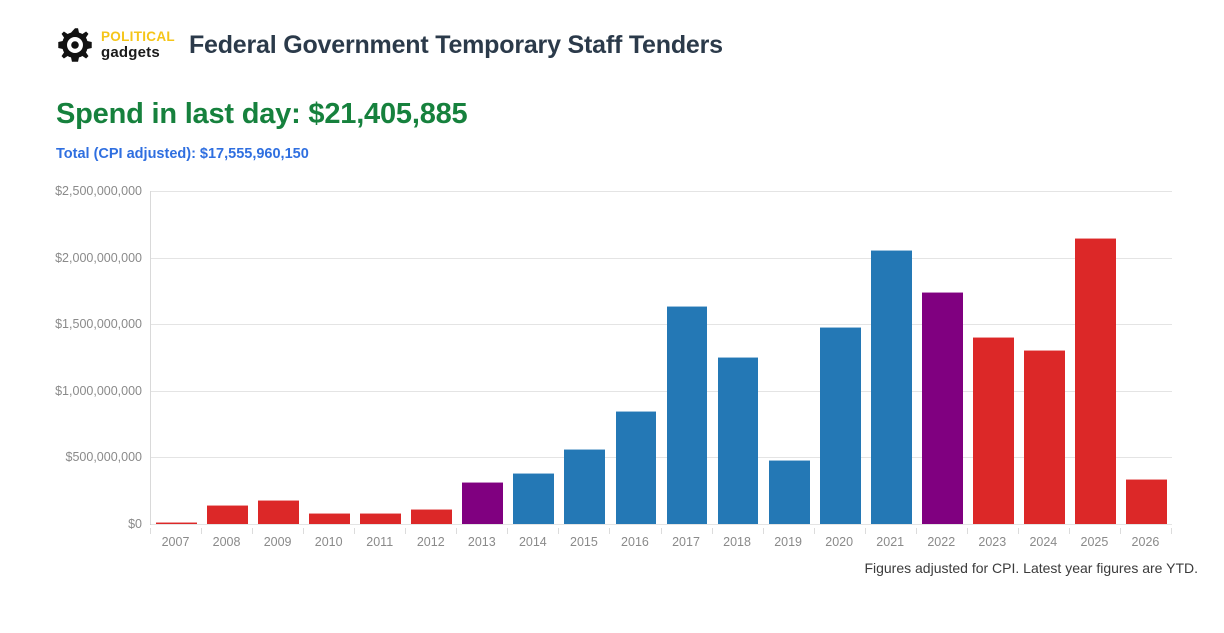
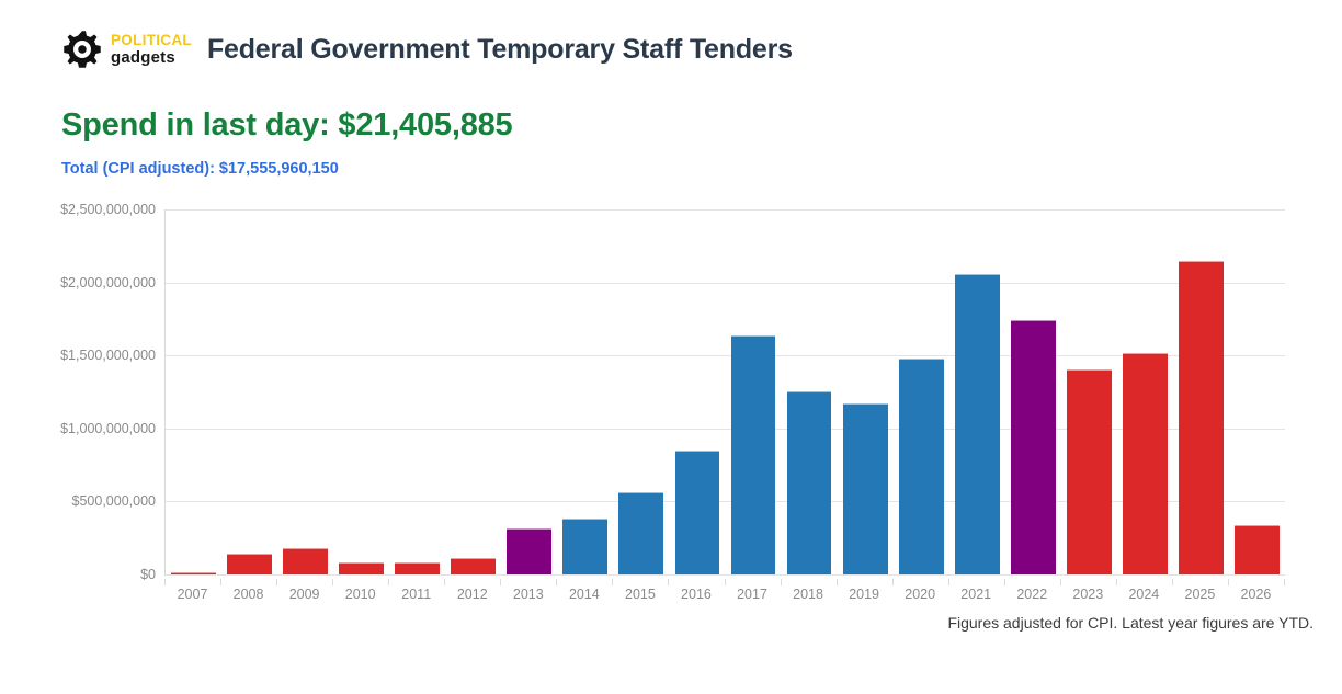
2019: $480000000 -> $1180000000
2024: $1310000000 -> $1520000000
